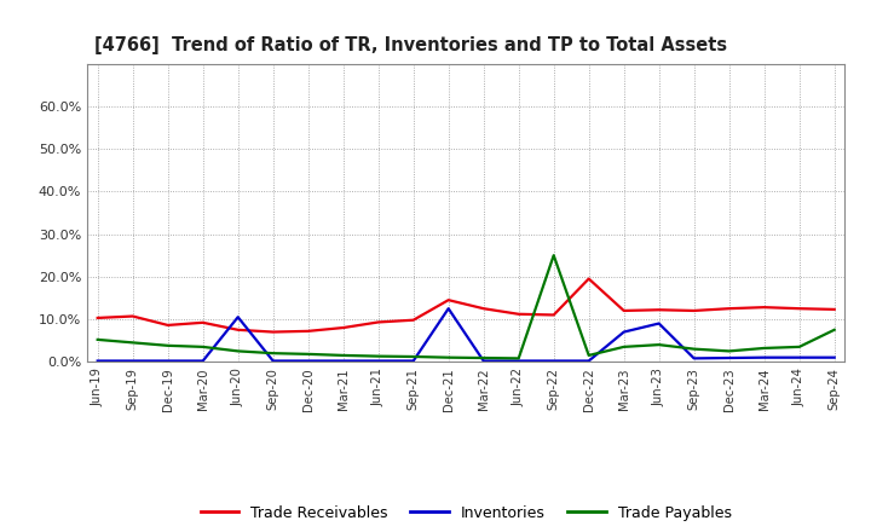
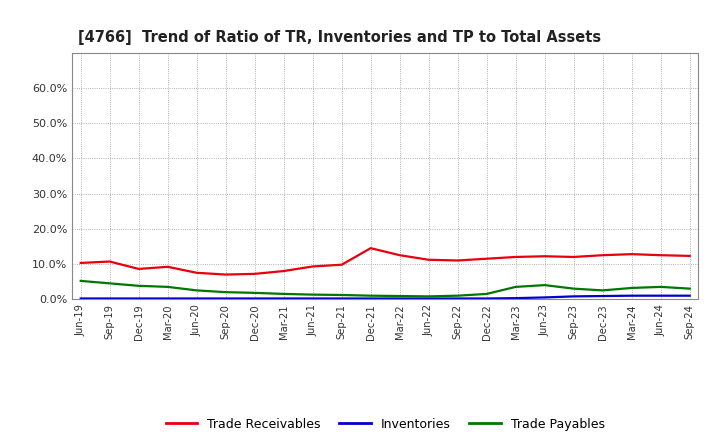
Inventories/Jun-20: 10.5% -> 0.2%
Inventories/Dec-21: 12.5% -> 0.2%
Trade Payables/Sep-22: 25.0% -> 1.0%
Trade Receivables/Dec-22: 19.5% -> 11.5%
Inventories/Mar-23: 7.0% -> 0.3%
Inventories/Jun-23: 9.0% -> 0.5%
Trade Payables/Sep-24: 7.5% -> 3.0%
